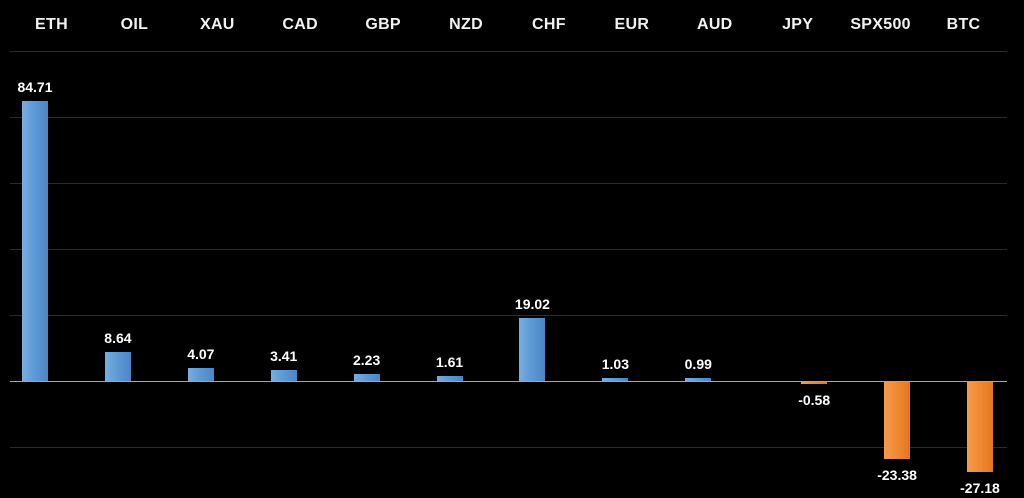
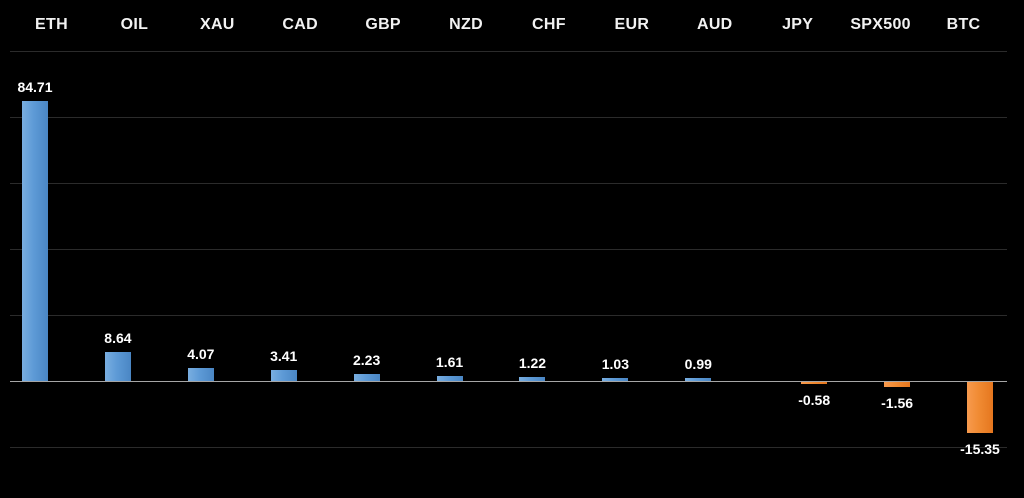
CHF: 19.02 -> 1.22
SPX500: -23.38 -> -1.56
BTC: -27.18 -> -15.35
